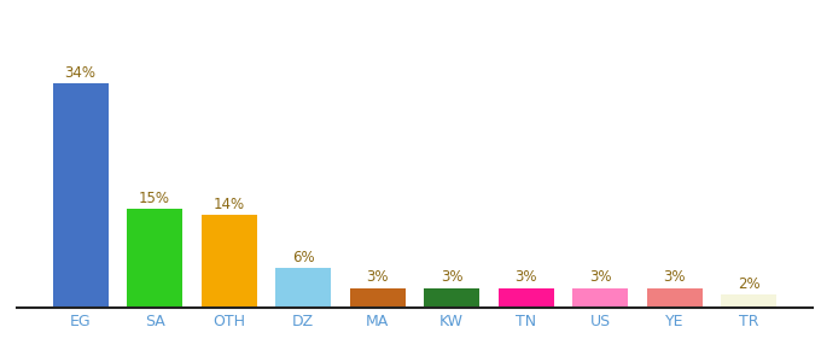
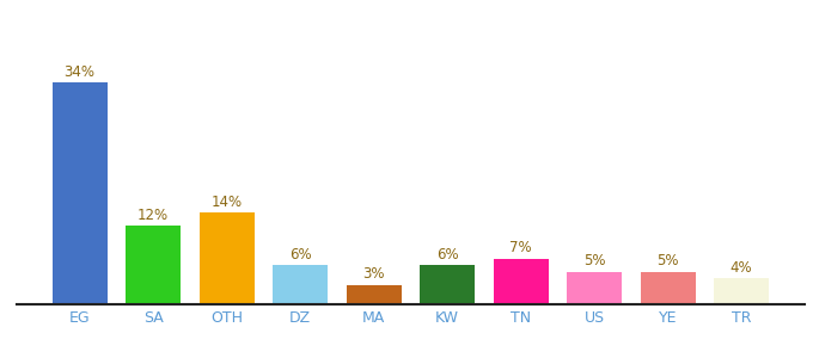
SA: 15% -> 12%
KW: 3% -> 6%
TN: 3% -> 7%
US: 3% -> 5%
YE: 3% -> 5%
TR: 2% -> 4%
